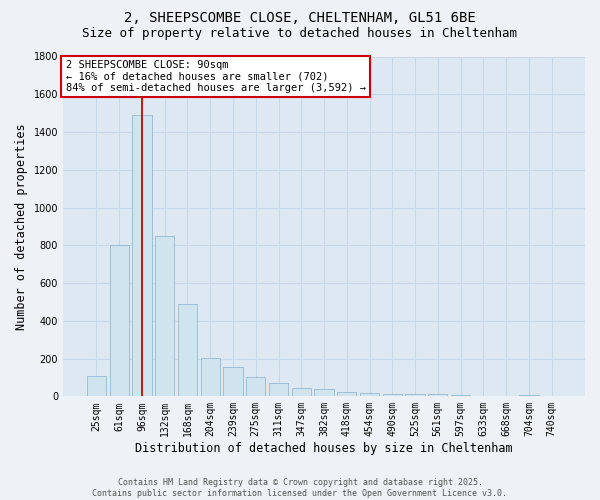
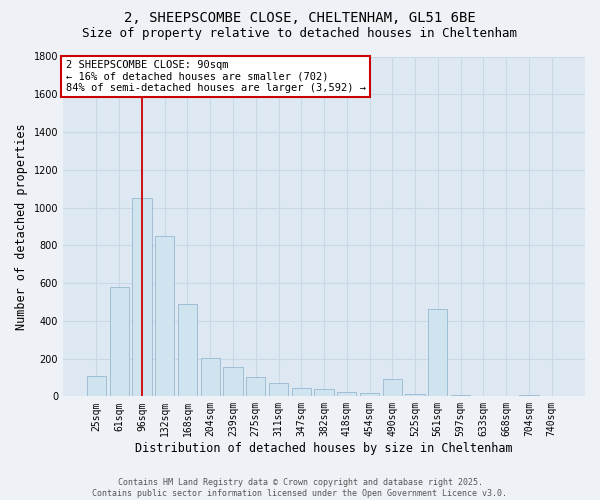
61sqm: 800 -> 580
96sqm: 1490 -> 1050
490sqm: 20 -> 90
561sqm: 10 -> 460
